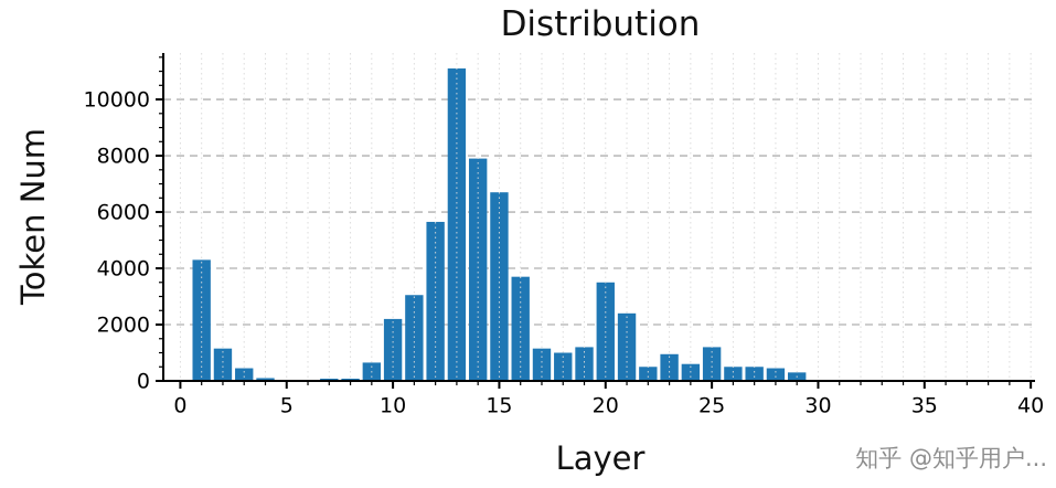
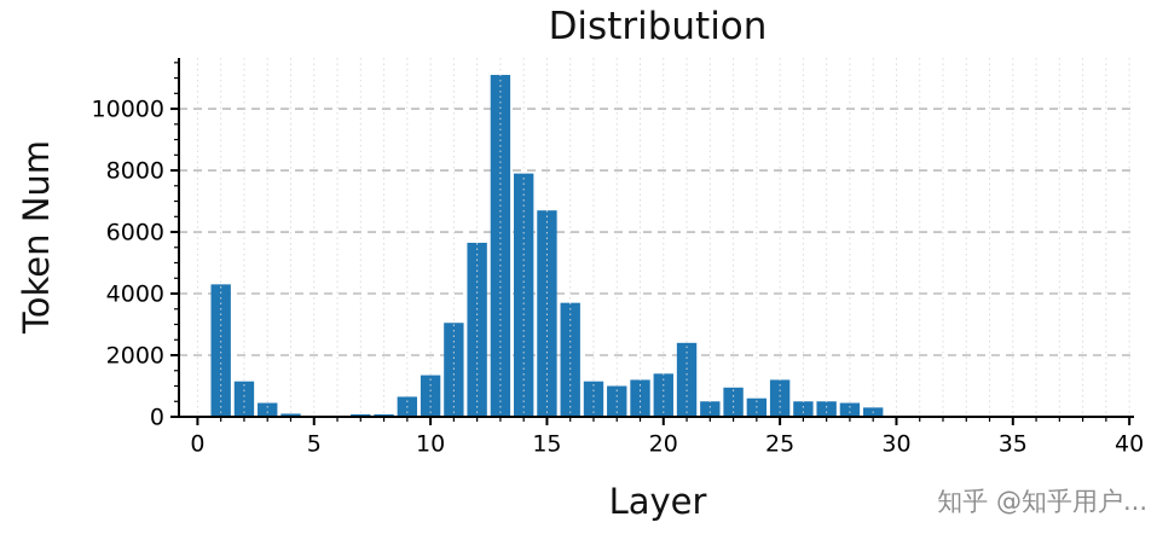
10: 2200 -> 1400
20: 3500 -> 1400
